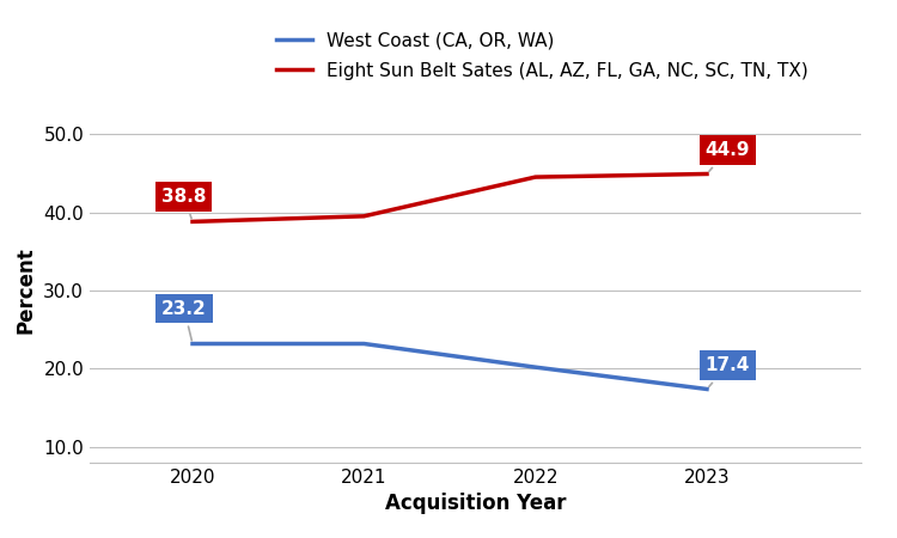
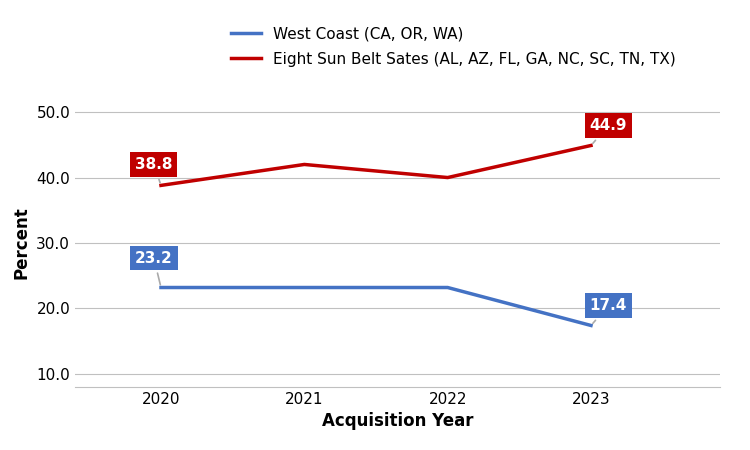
Eight Sun Belt Sates (AL, AZ, FL, GA, NC, SC, TN, TX)/2021: 39.5 -> 42.0
West Coast (CA, OR, WA)/2022: 20.2 -> 23.2
Eight Sun Belt Sates (AL, AZ, FL, GA, NC, SC, TN, TX)/2022: 44.5 -> 40.0
